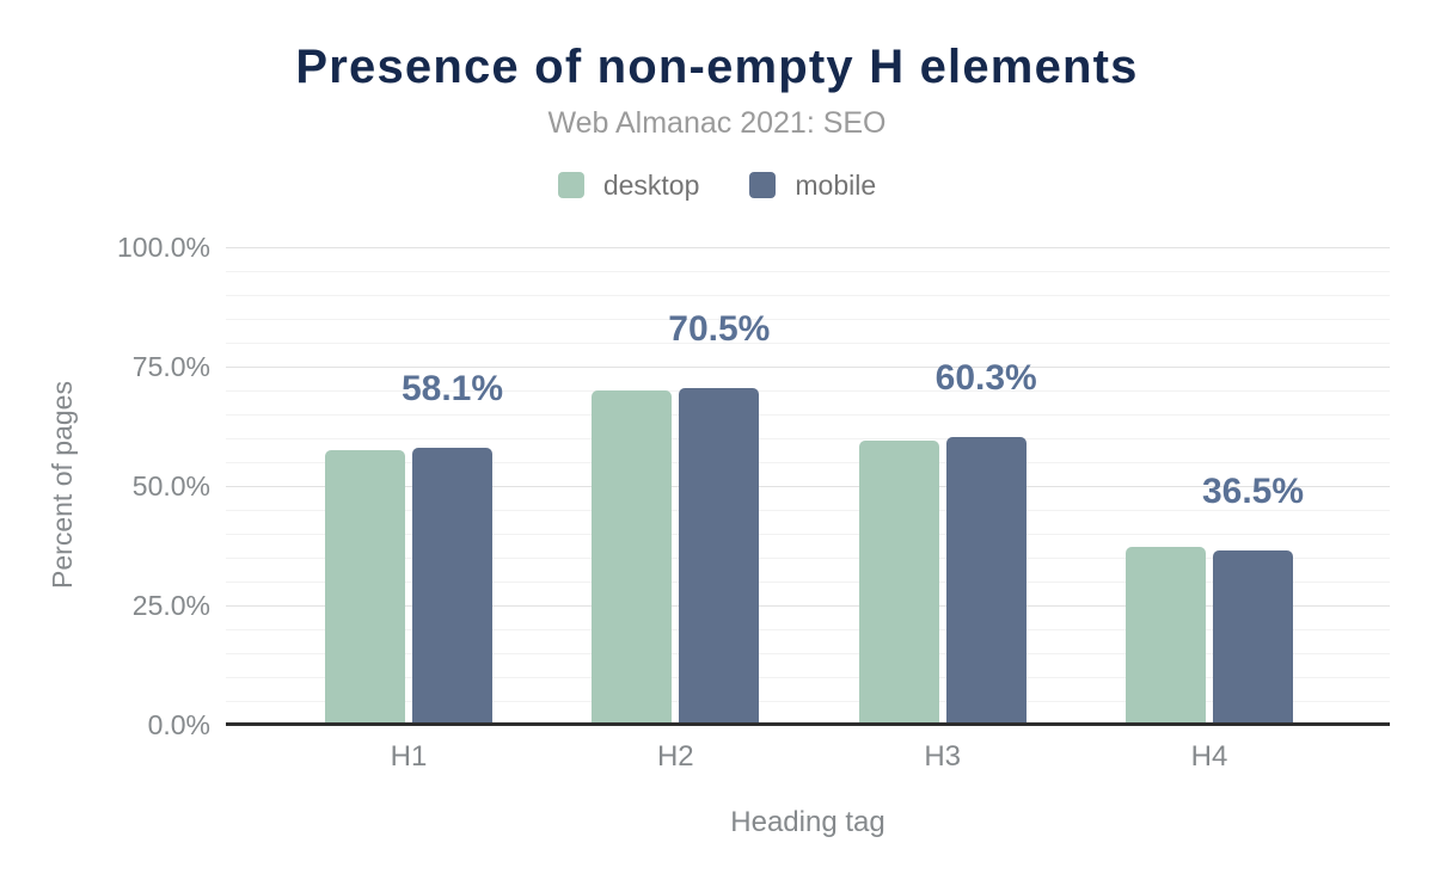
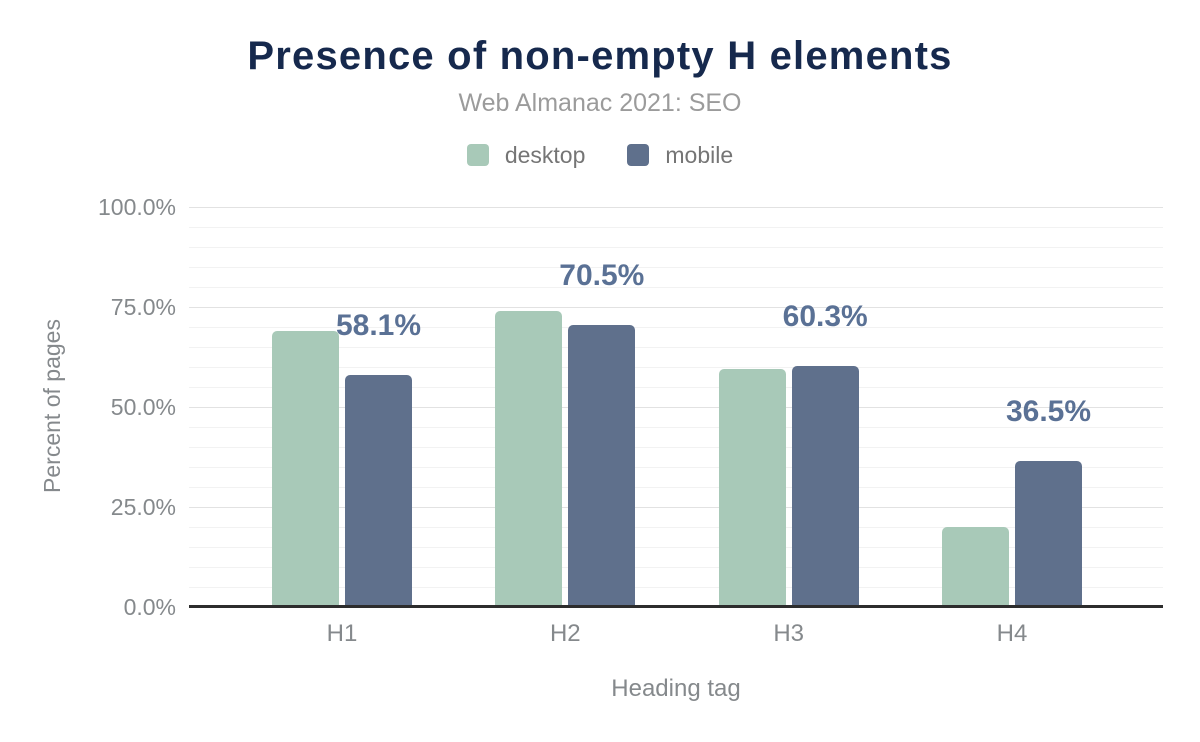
desktop/H1: 58% -> 69%
desktop/H2: 70% -> 74%
desktop/H4: 37% -> 20%
